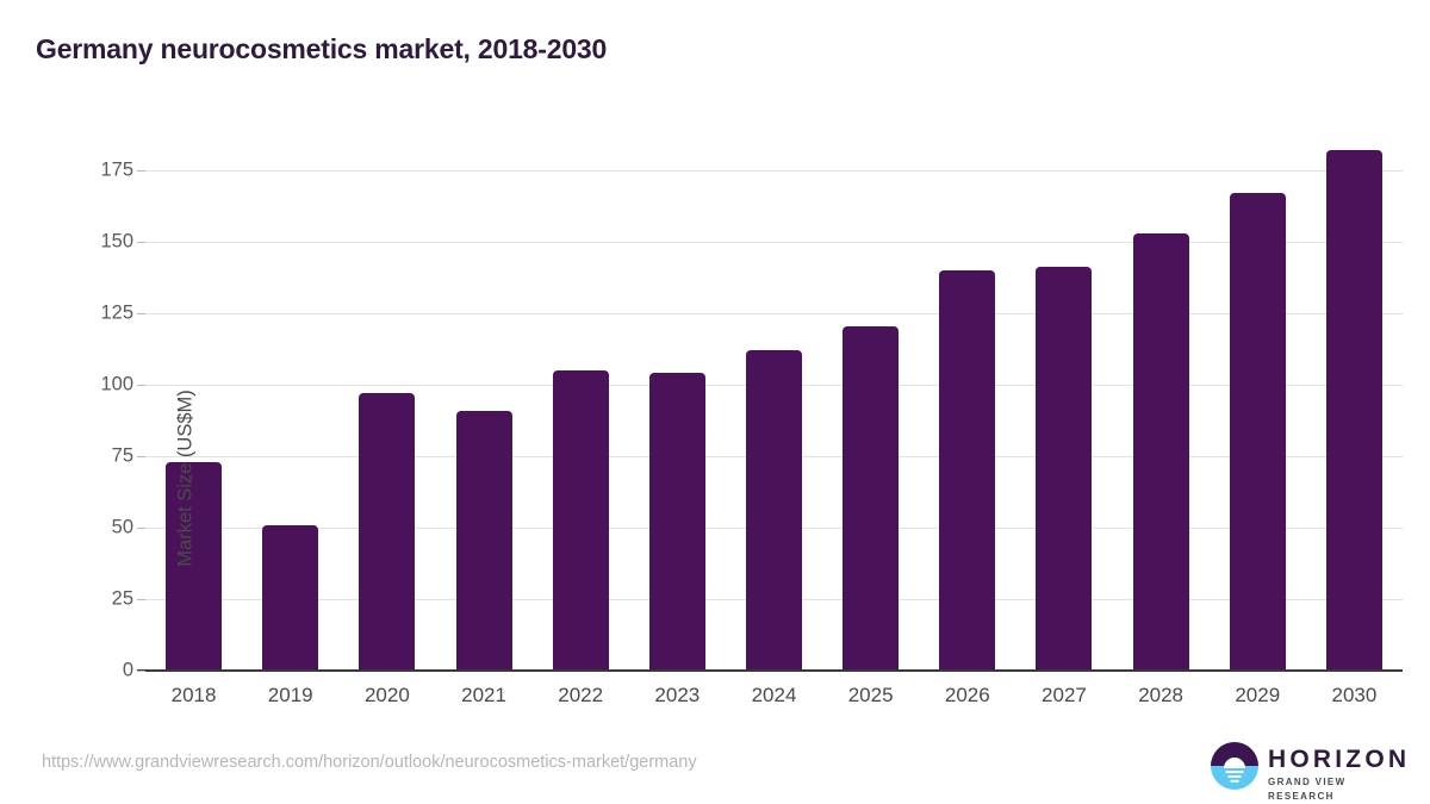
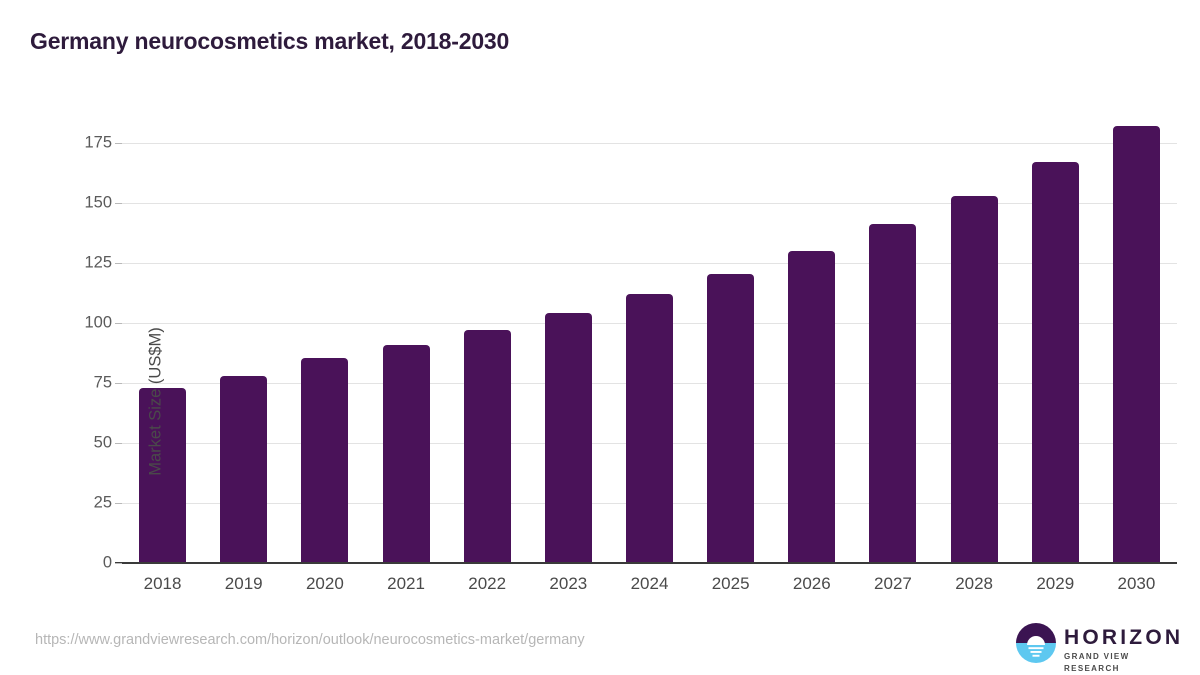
2019: 51 -> 78
2020: 97 -> 86
2022: 105 -> 97
2026: 140 -> 130
